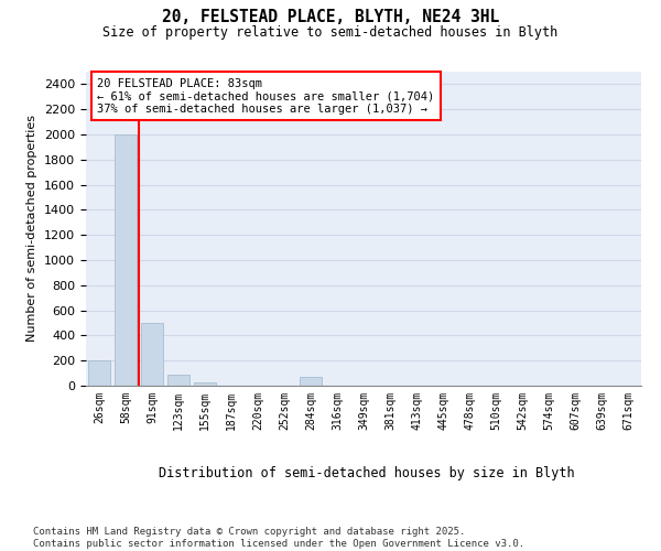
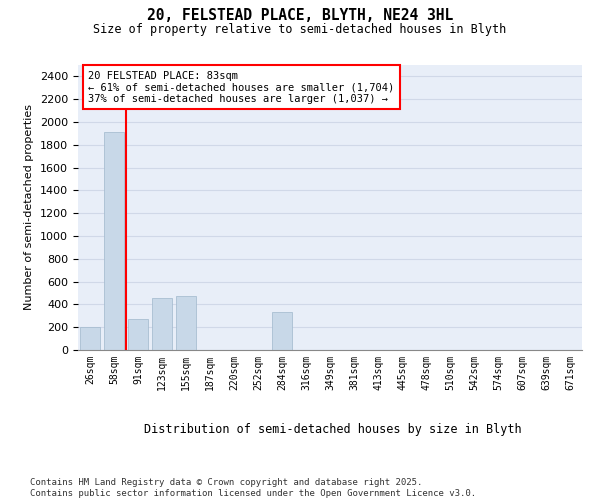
58sqm: 2000 -> 1910
91sqm: 500 -> 270
123sqm: 90 -> 460
155sqm: 30 -> 470
284sqm: 70 -> 330
